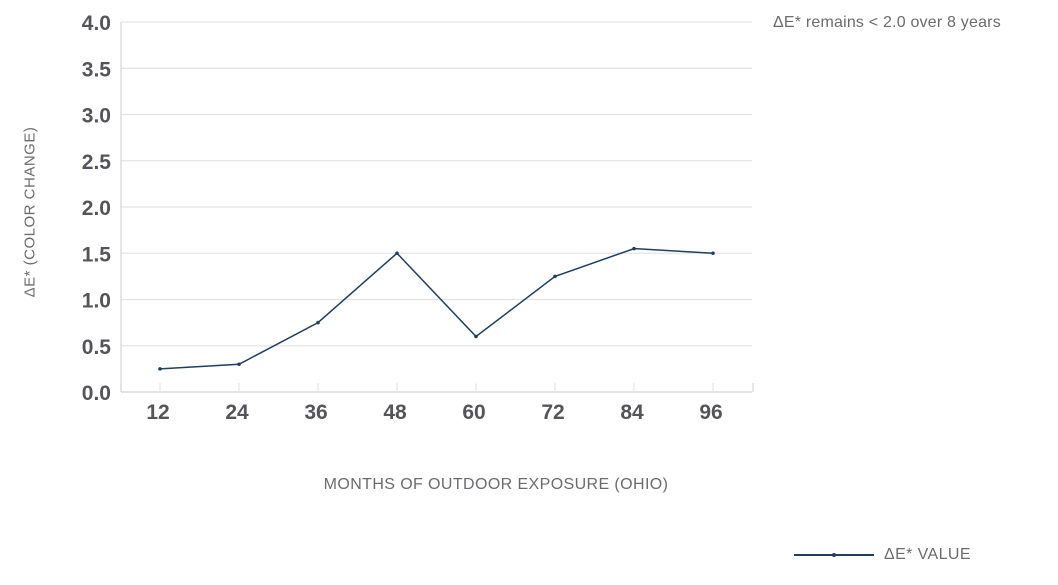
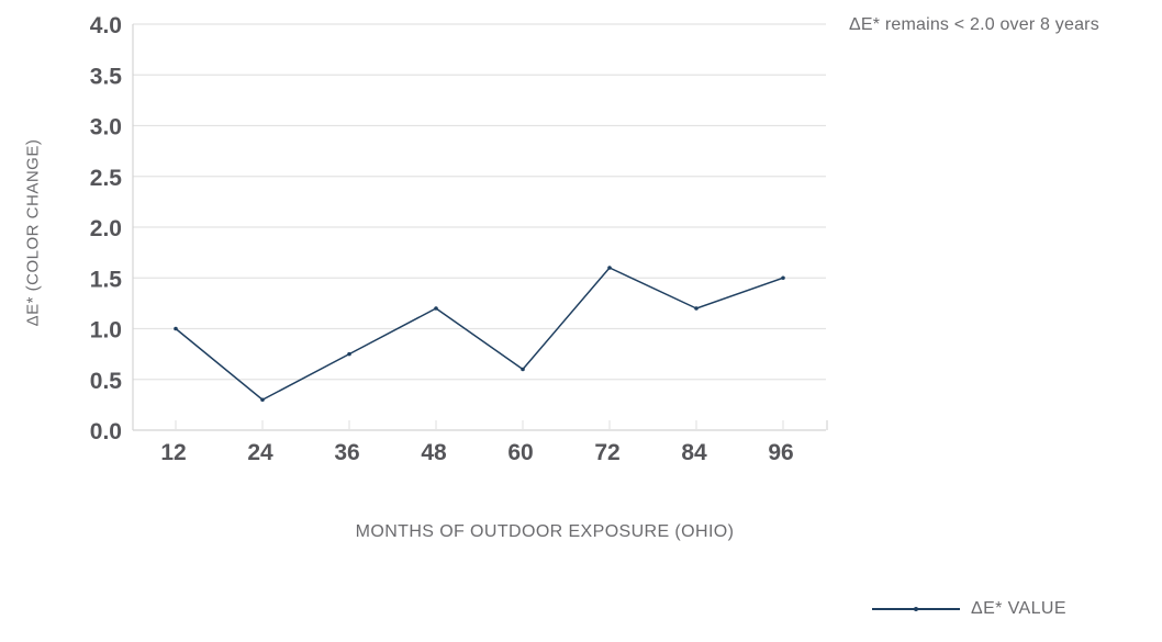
12: 0.2 -> 1.0
48: 1.5 -> 1.2
72: 1.2 -> 1.6
84: 1.6 -> 1.2
